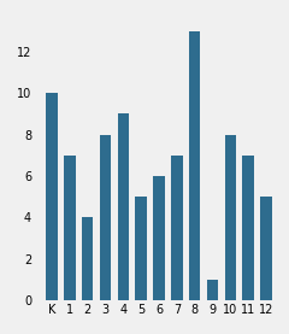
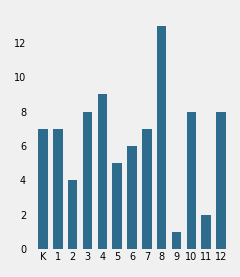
K: 10 -> 7
11: 7 -> 2
12: 5 -> 8
